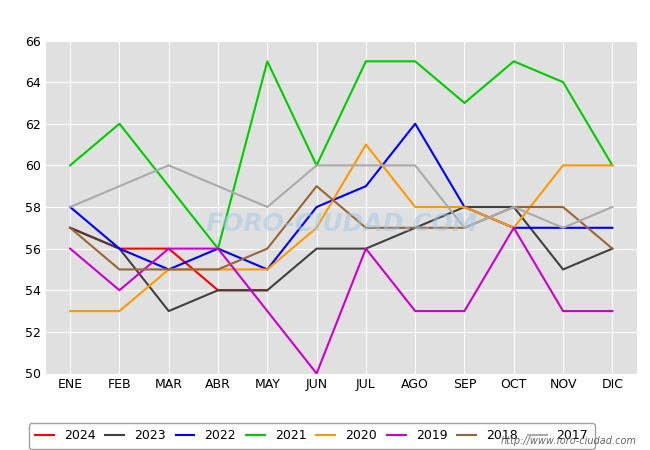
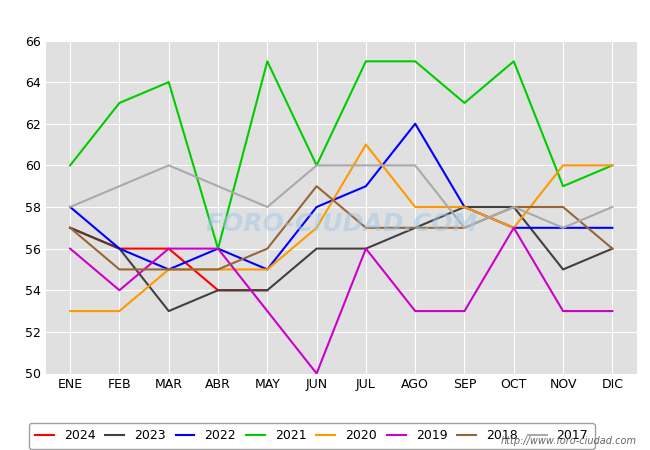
2021/FEB: 62 -> 63
2021/MAR: 59 -> 64
2021/NOV: 64 -> 59
